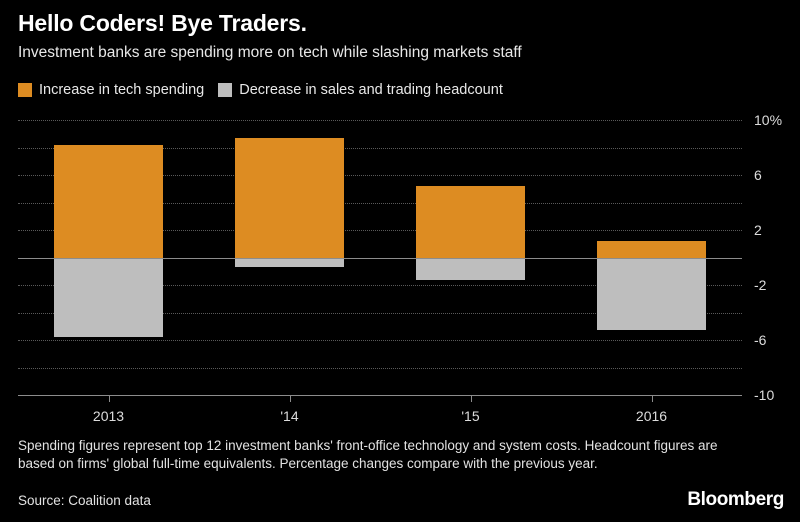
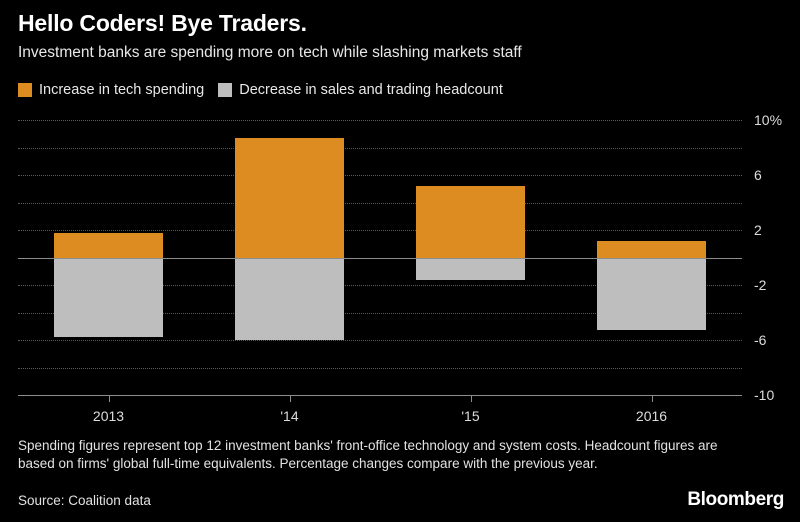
Increase in tech spending/2013: 8.2% -> 1.8%
Decrease in sales and trading headcount/'14: -0.7% -> -6.0%
